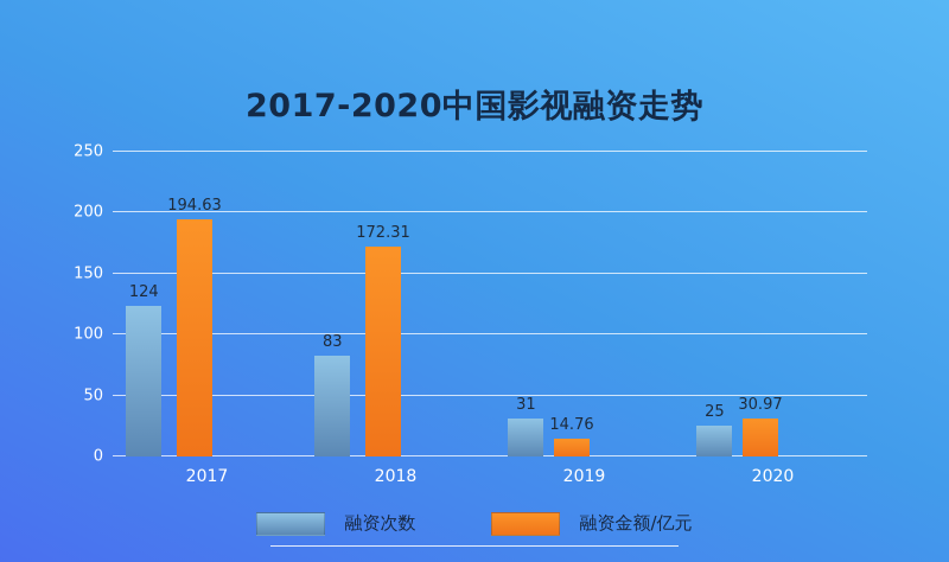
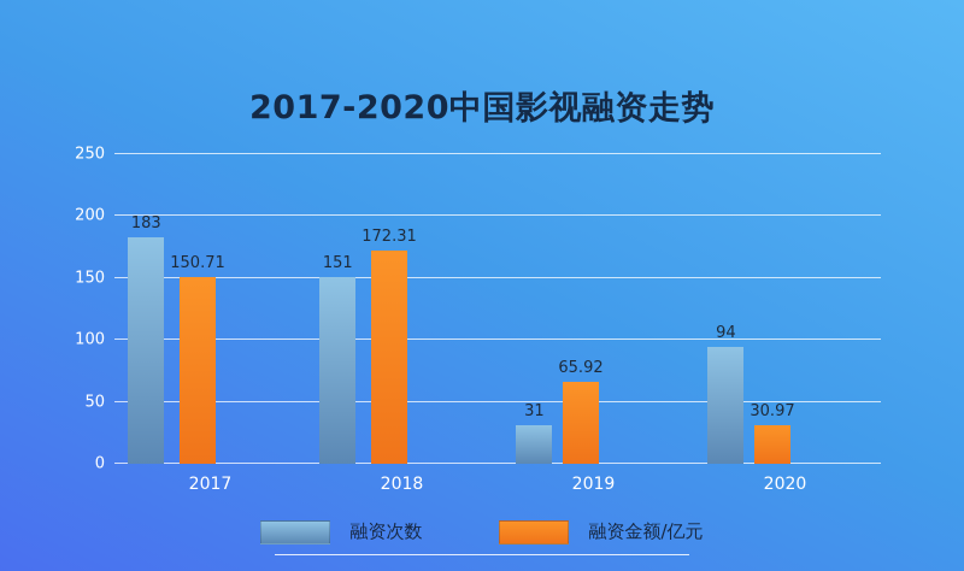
融资次数/2017: 124 -> 183
融资金额/亿元/2017: 194.63 -> 150.71
融资次数/2018: 83 -> 151
融资金额/亿元/2019: 14.76 -> 65.92
融资次数/2020: 25 -> 94
